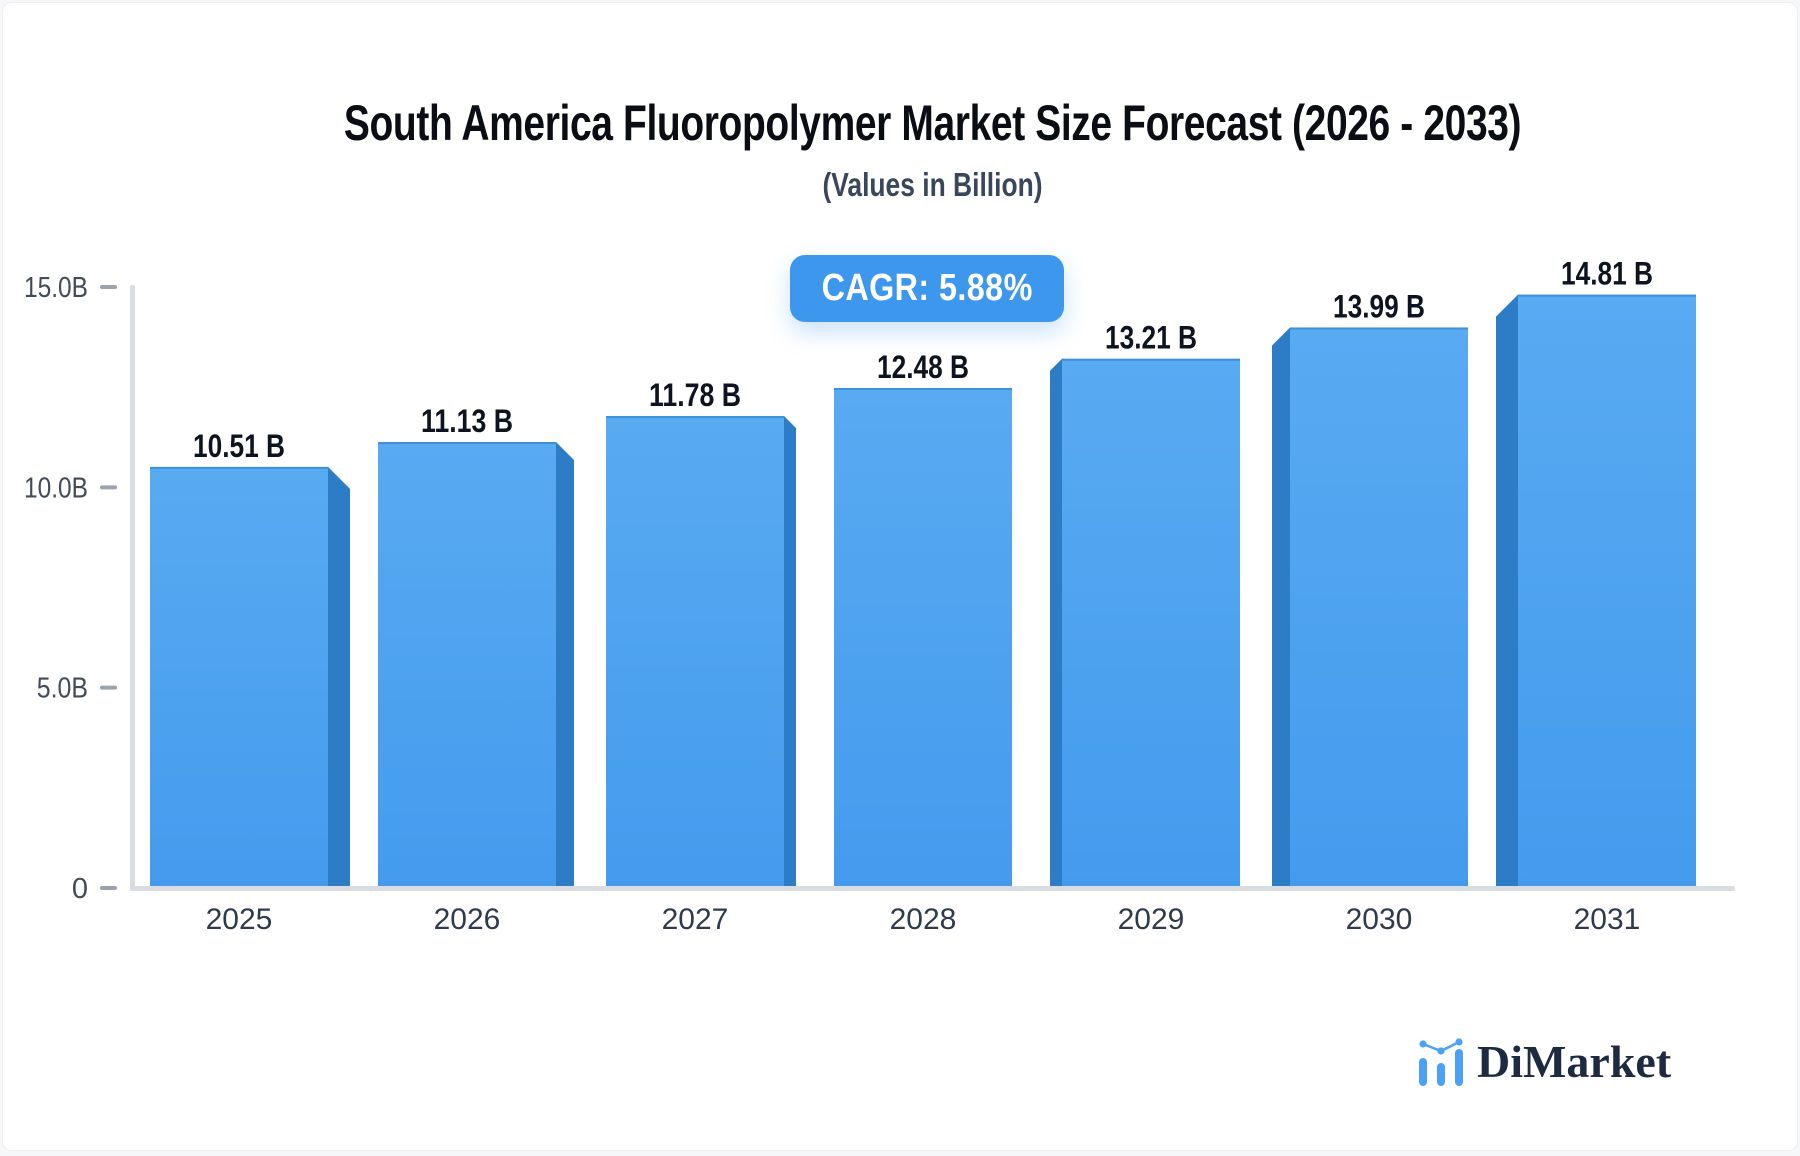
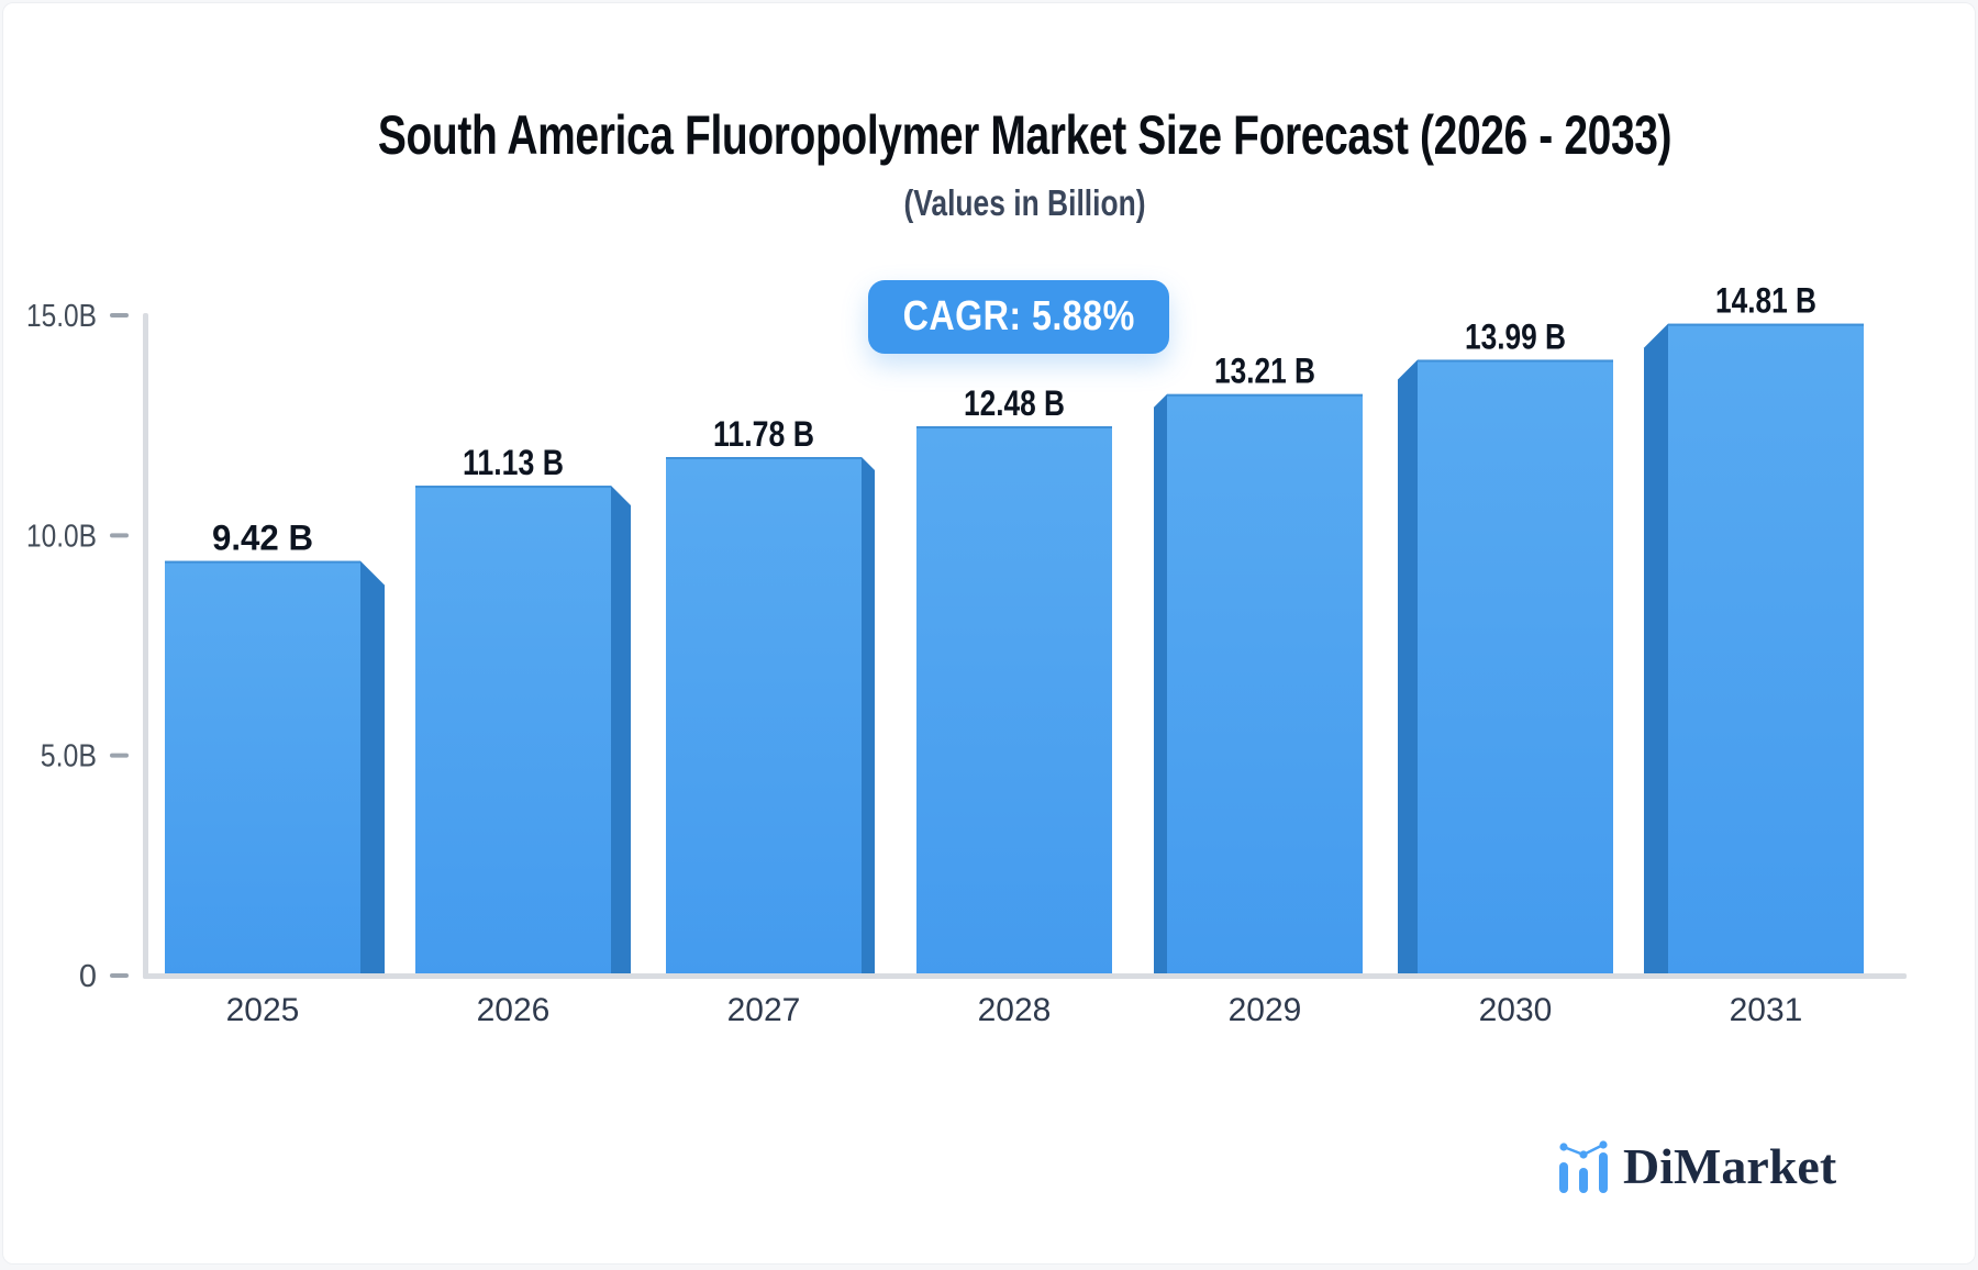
2025: 10.51 -> 9.42
